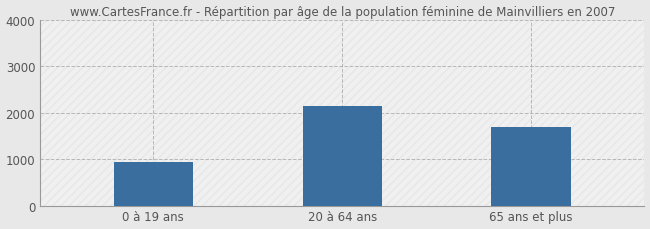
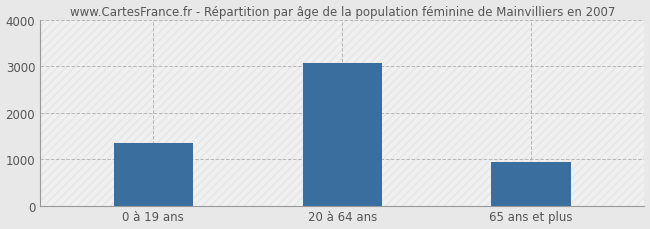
0 à 19 ans: 950 -> 1350
20 à 64 ans: 2150 -> 3080
65 ans et plus: 1700 -> 950
